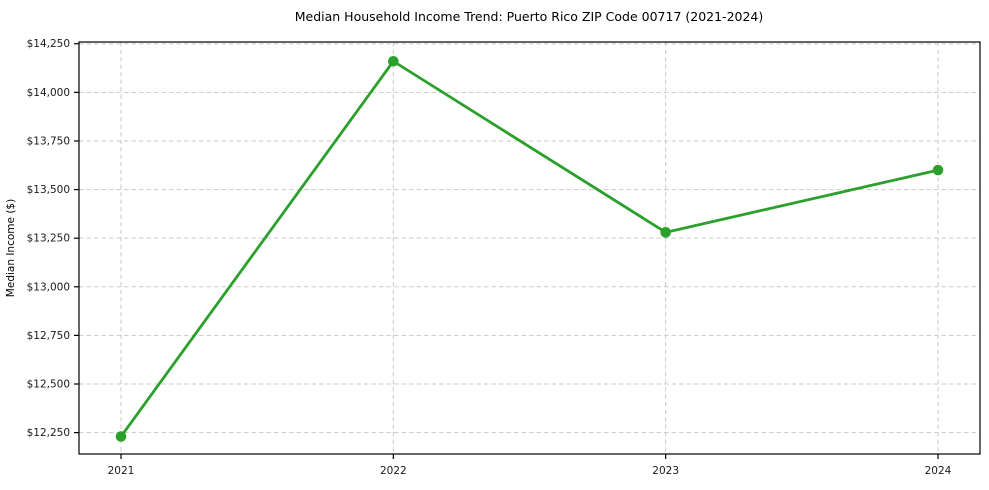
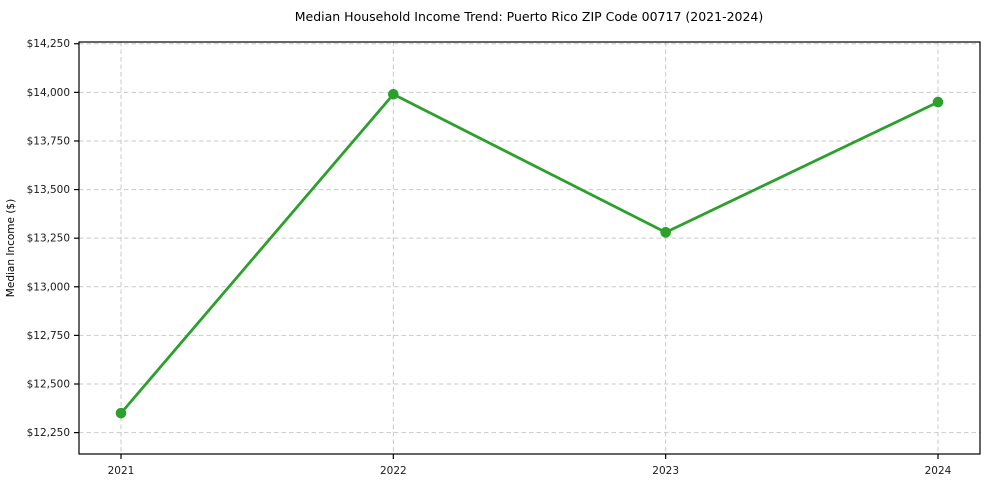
2021: $12230 -> $12350
2022: $14160 -> $13990
2024: $13600 -> $13950
